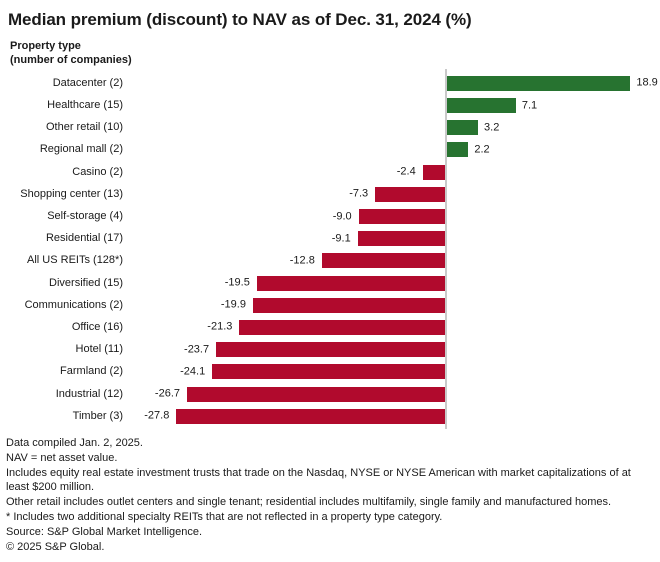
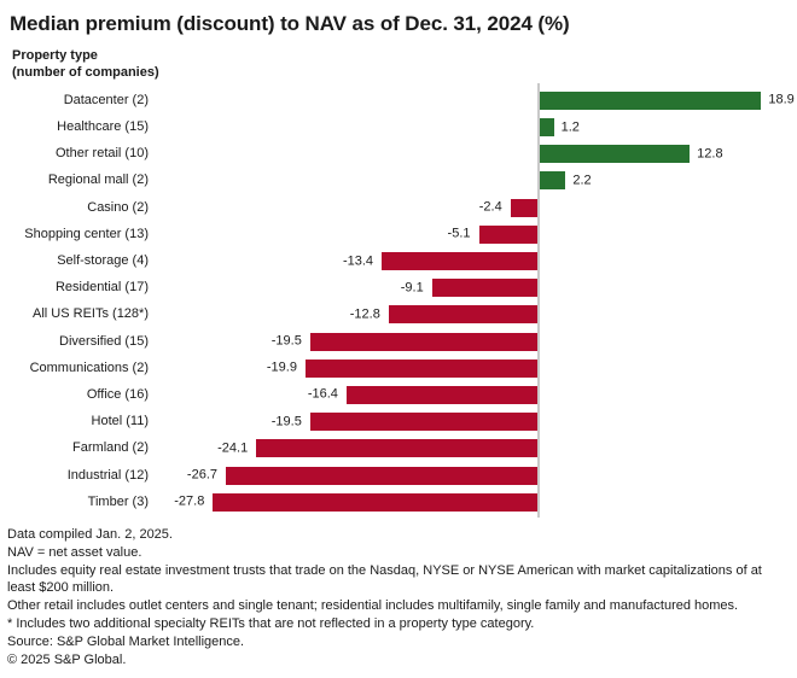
Healthcare (15): 7.1 -> 1.2
Other retail (10): 3.2 -> 12.8
Shopping center (13): -7.3 -> -5.1
Self-storage (4): -9.0 -> -13.4
Office (16): -21.3 -> -16.4
Hotel (11): -23.7 -> -19.5
